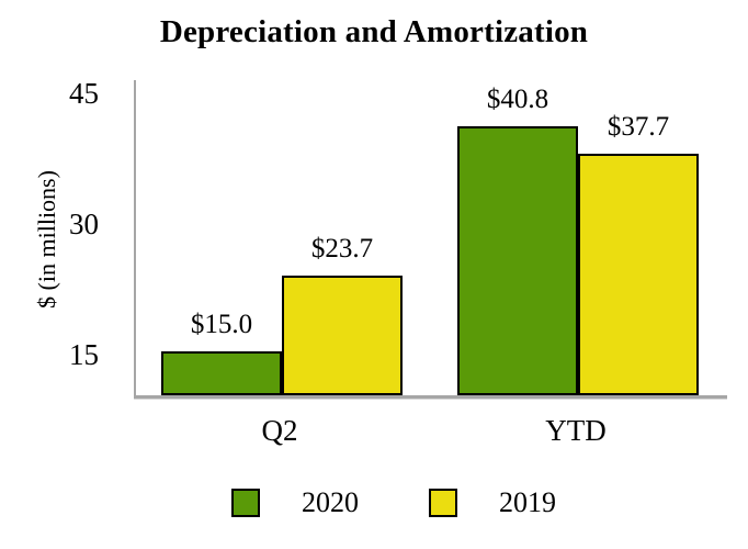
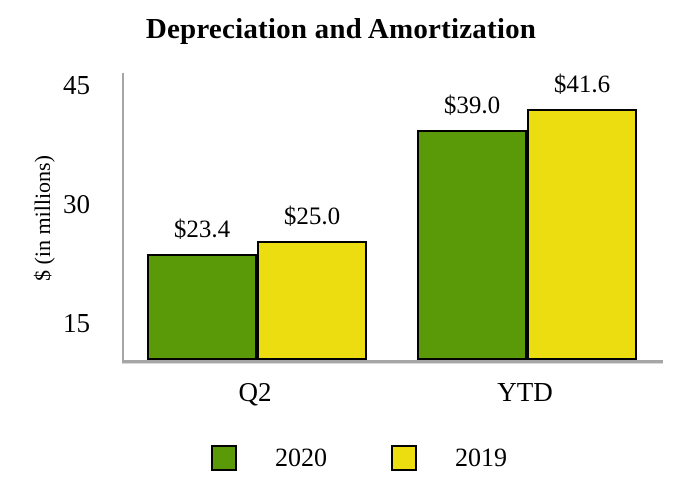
2020/Q2: $15.0 -> $23.4
2019/Q2: $23.7 -> $25.0
2020/YTD: $40.8 -> $39.0
2019/YTD: $37.7 -> $41.6
